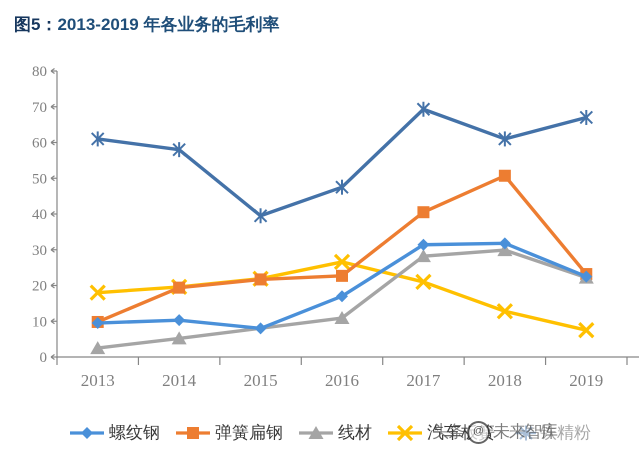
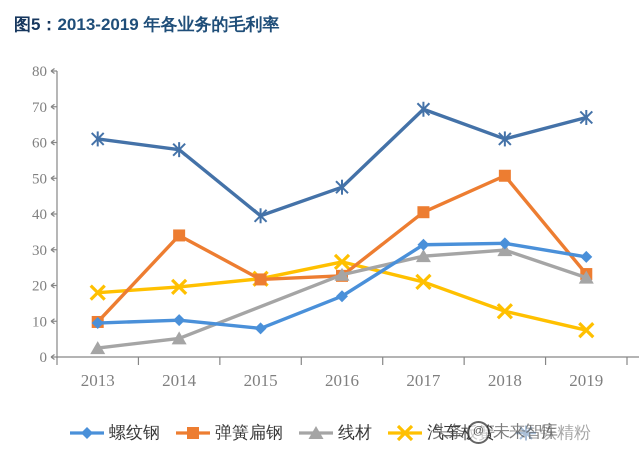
弹簧扁钢/2014: 19 -> 34
线材/2016: 11 -> 23
螺纹钢/2019: 22 -> 28
